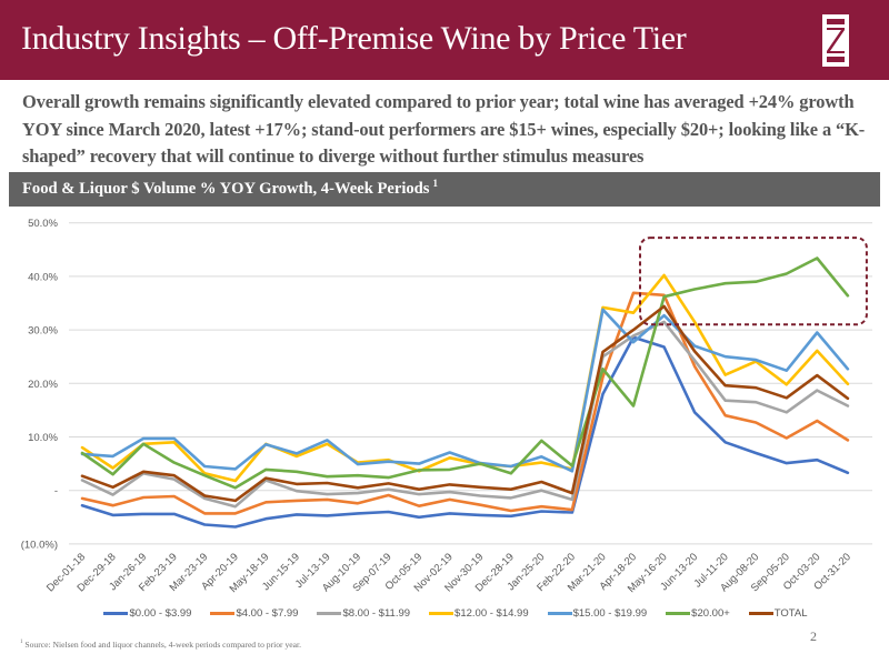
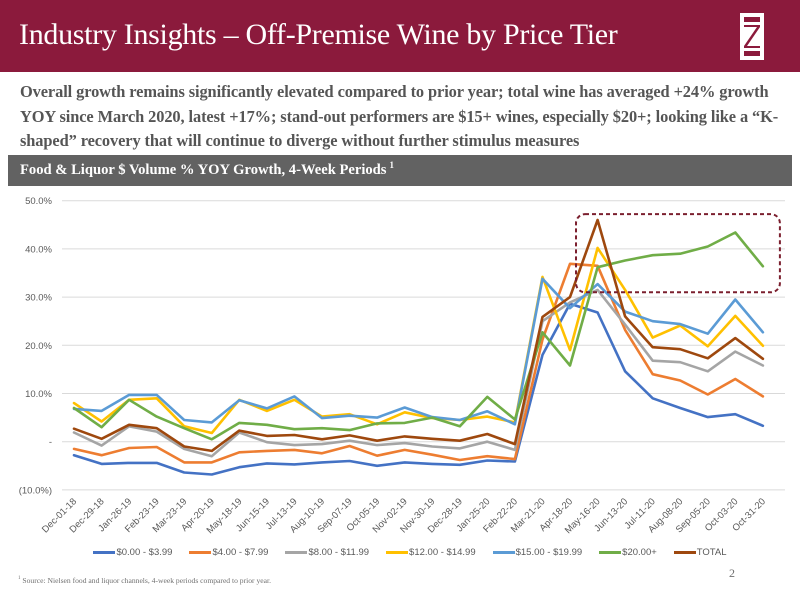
$12.00 - $14.99/Apr-18-20: 33% -> 19%
TOTAL/May-16-20: 34% -> 46%
